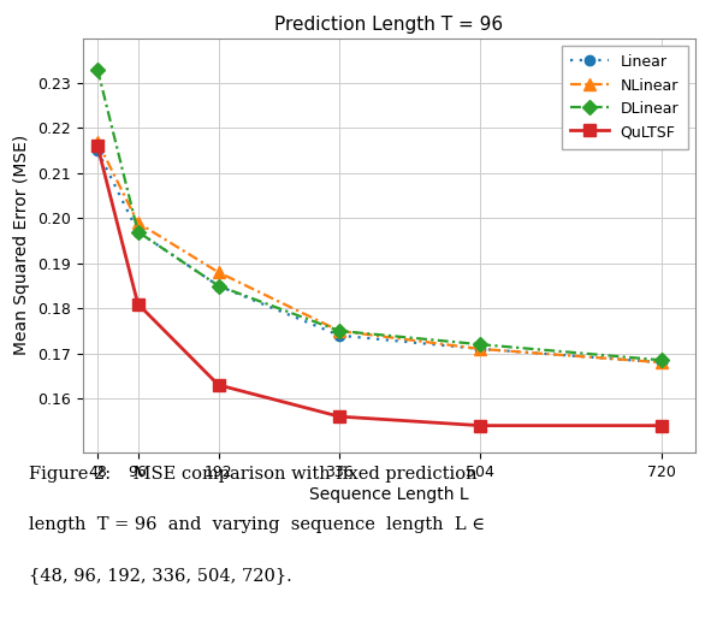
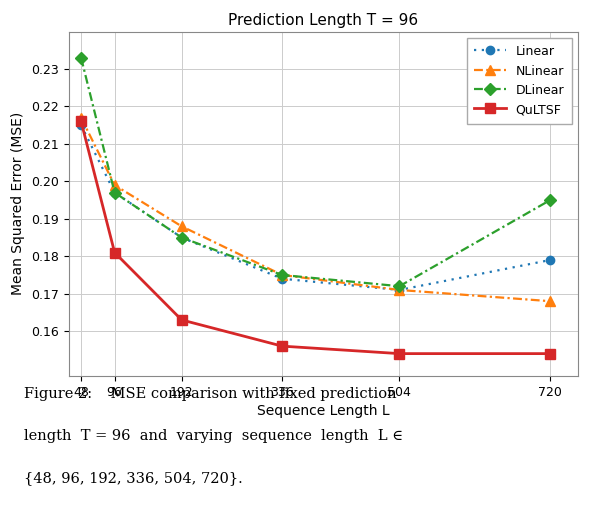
Linear/720: 0.168 -> 0.179
DLinear/720: 0.1685 -> 0.1950
